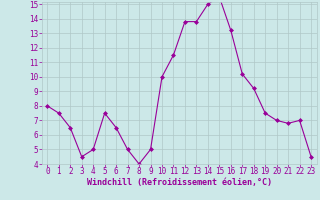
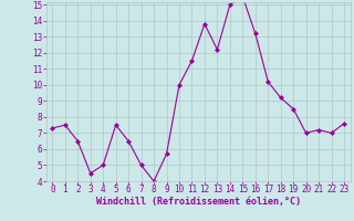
0: 8.0 -> 7.3
9: 5.0 -> 5.7
13: 13.8 -> 12.2
19: 7.5 -> 8.5
21: 6.8 -> 7.2
23: 4.5 -> 7.6
